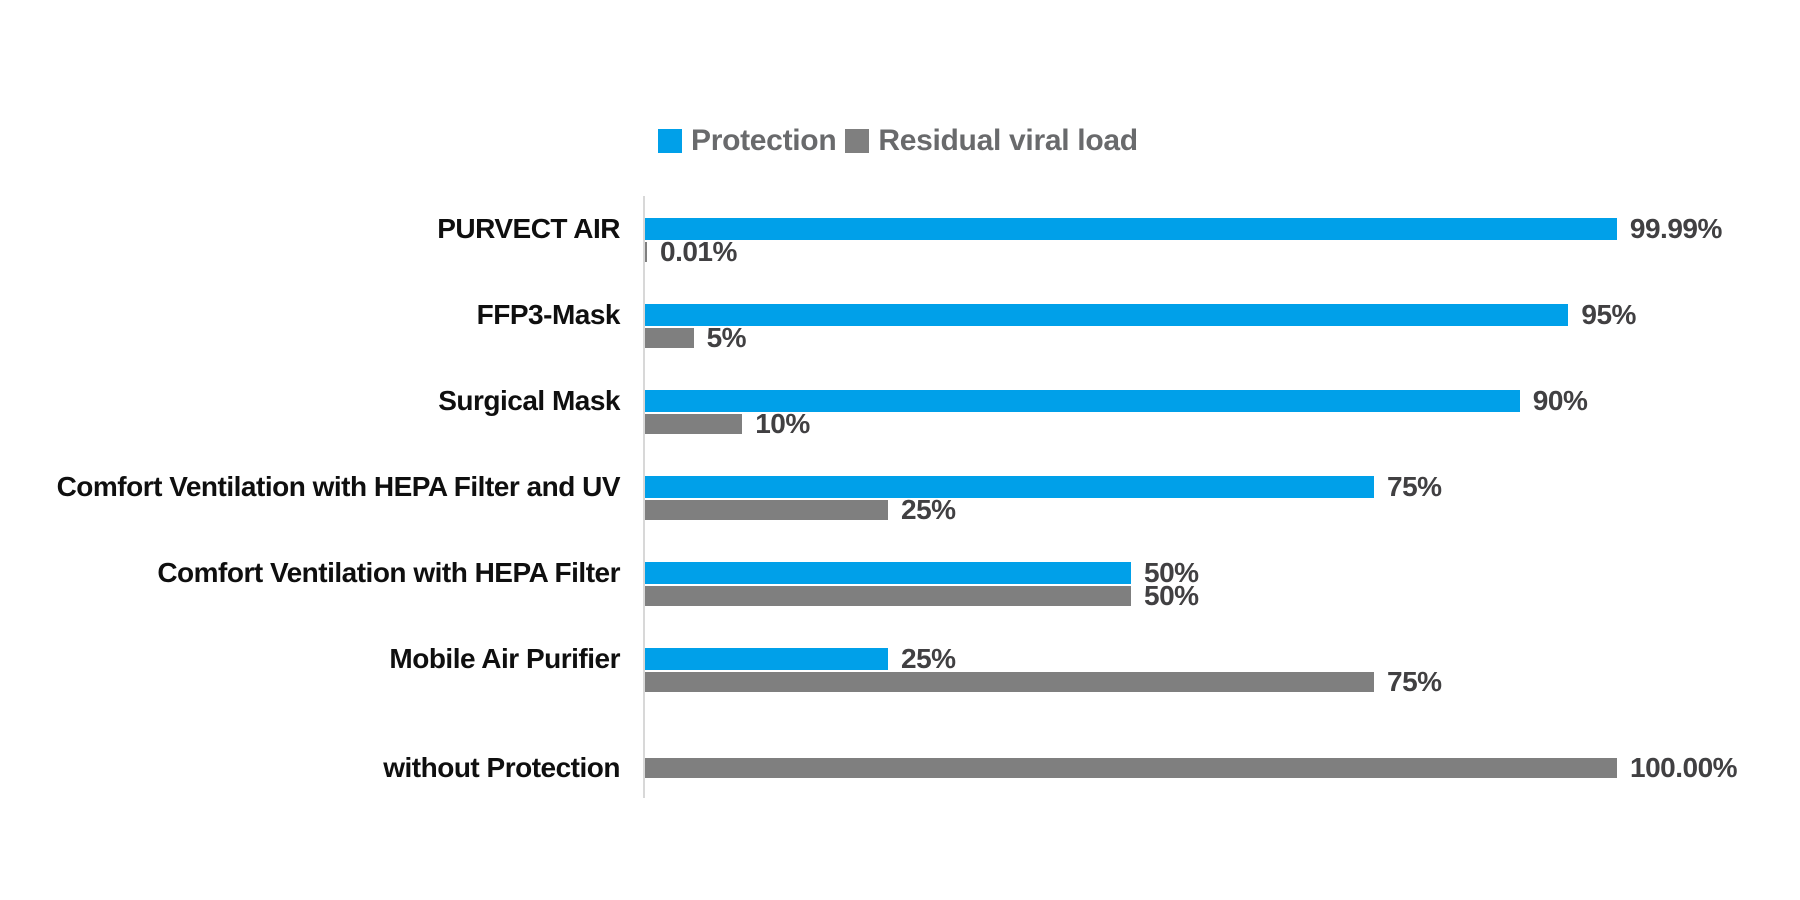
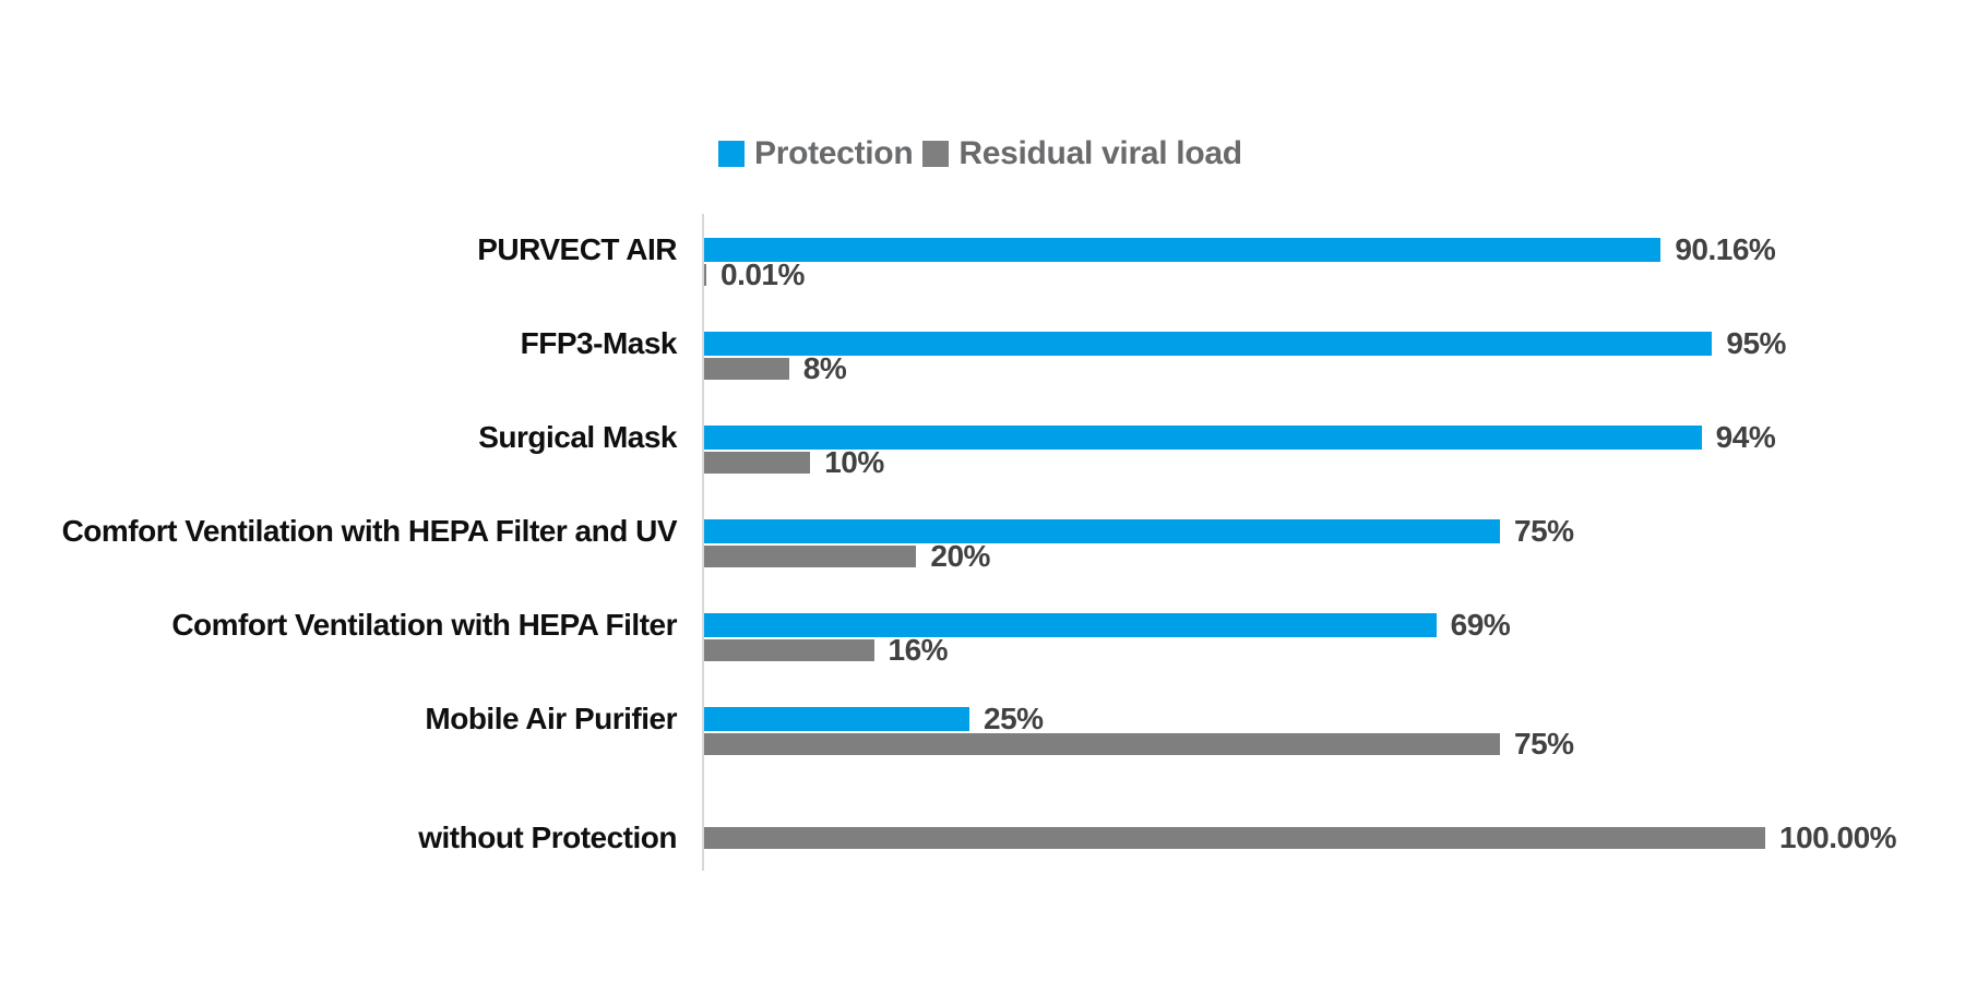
Protection/PURVECT AIR: 99.99% -> 90.16%
Residual viral load/FFP3-Mask: 5% -> 8%
Protection/Surgical Mask: 90% -> 94%
Residual viral load/Comfort Ventilation with HEPA Filter and UV: 25% -> 20%
Protection/Comfort Ventilation with HEPA Filter: 50% -> 69%
Residual viral load/Comfort Ventilation with HEPA Filter: 50% -> 16%
